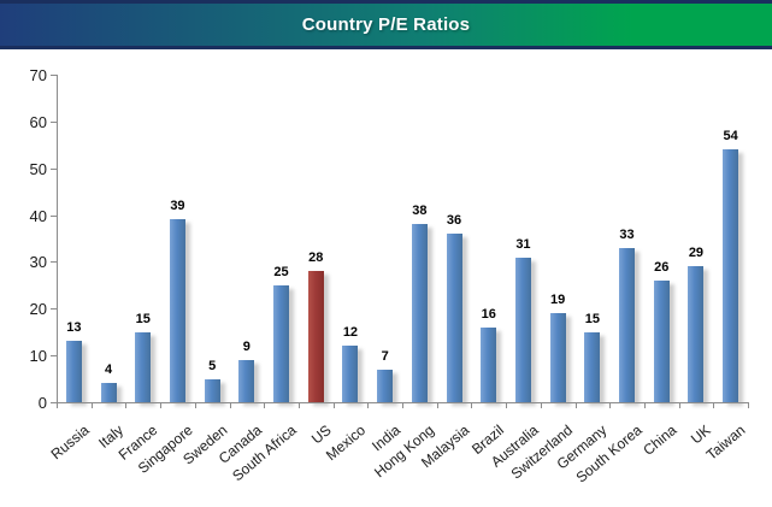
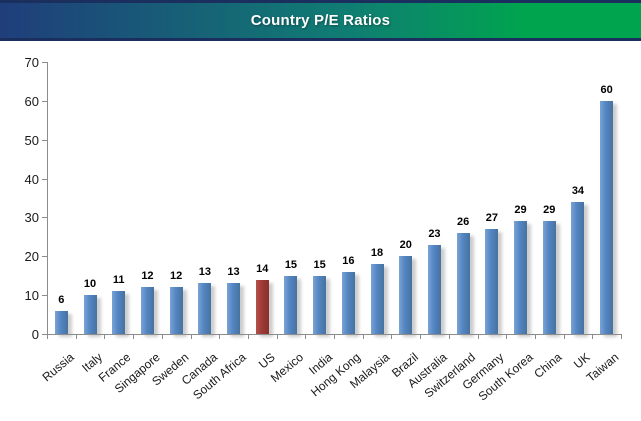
Russia: 13 -> 6
Italy: 4 -> 10
France: 15 -> 11
Singapore: 39 -> 12
Sweden: 5 -> 12
Canada: 9 -> 13
South Africa: 25 -> 13
US: 28 -> 14
Mexico: 12 -> 15
India: 7 -> 15
Hong Kong: 38 -> 16
Malaysia: 36 -> 18
Brazil: 16 -> 20
Australia: 31 -> 23
Switzerland: 19 -> 26
Germany: 15 -> 27
South Korea: 33 -> 29
China: 26 -> 29
UK: 29 -> 34
Taiwan: 54 -> 60
